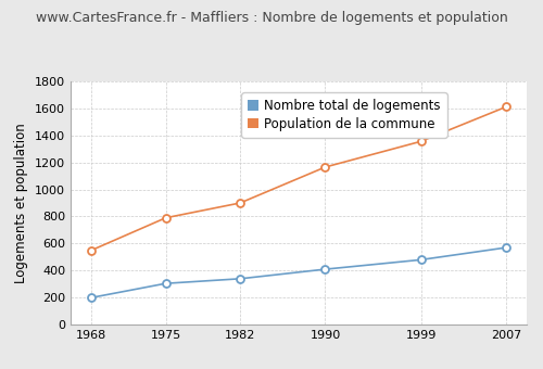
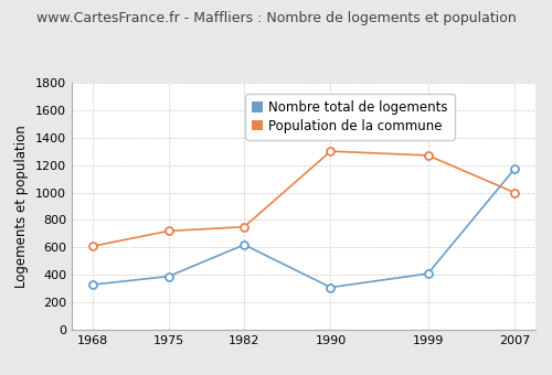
Nombre total de logements/1968: 200 -> 330
Population de la commune/1968: 550 -> 610
Nombre total de logements/1975: 300 -> 390
Population de la commune/1975: 790 -> 720
Nombre total de logements/1982: 340 -> 620
Population de la commune/1982: 900 -> 750
Nombre total de logements/1990: 410 -> 310
Population de la commune/1990: 1160 -> 1300
Nombre total de logements/1999: 480 -> 410
Population de la commune/1999: 1360 -> 1270
Nombre total de logements/2007: 570 -> 1170
Population de la commune/2007: 1610 -> 1000
